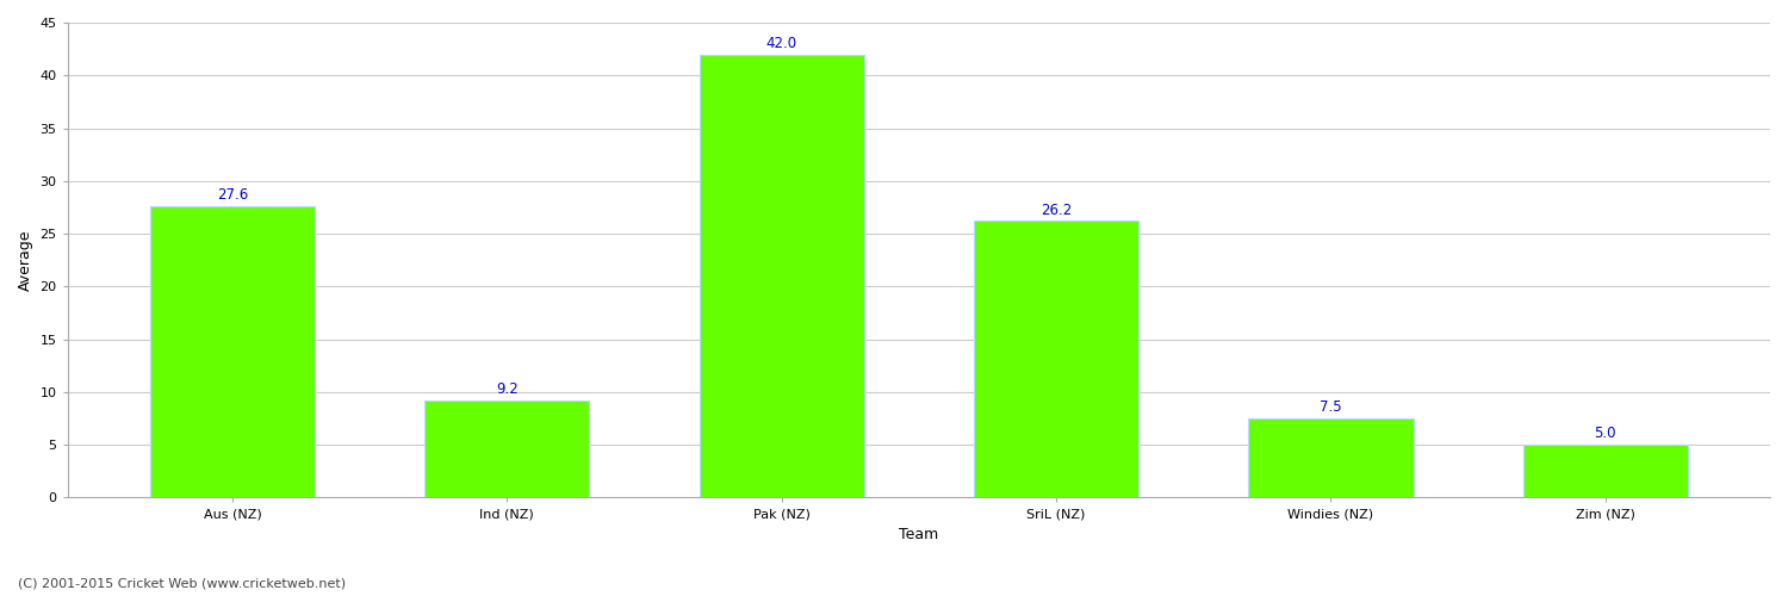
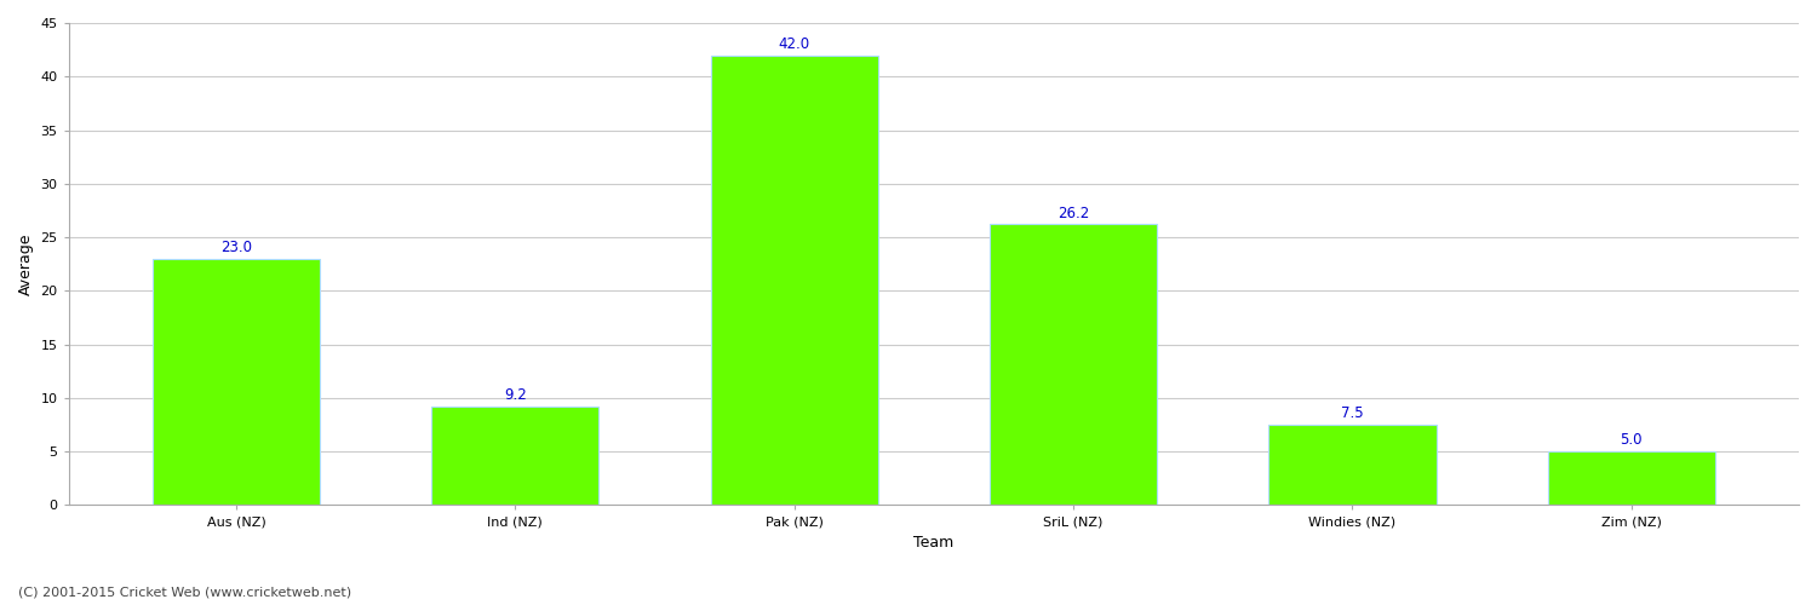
Aus (NZ): 27.6 -> 23.0
